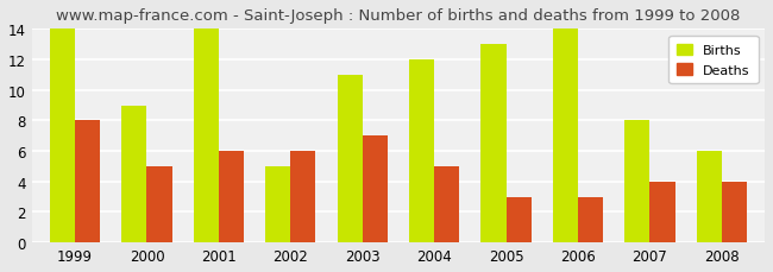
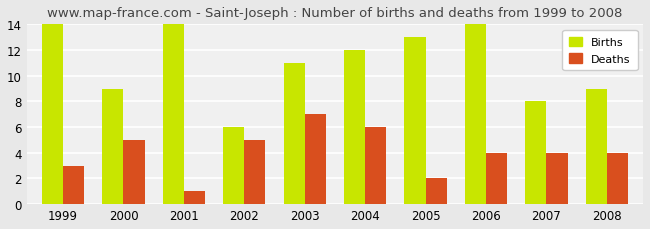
Deaths/1999: 8 -> 3
Deaths/2001: 6 -> 1
Births/2002: 5 -> 6
Deaths/2002: 6 -> 5
Deaths/2004: 5 -> 6
Deaths/2005: 3 -> 2
Deaths/2006: 3 -> 4
Births/2008: 6 -> 9
